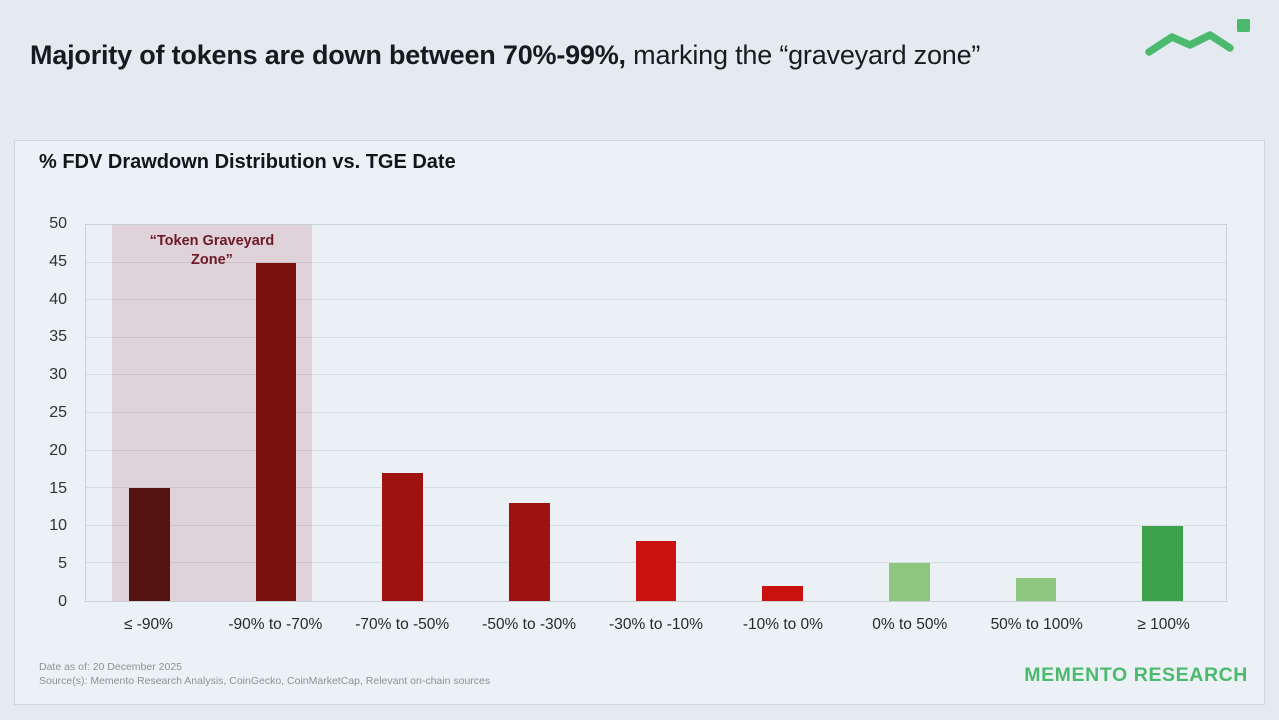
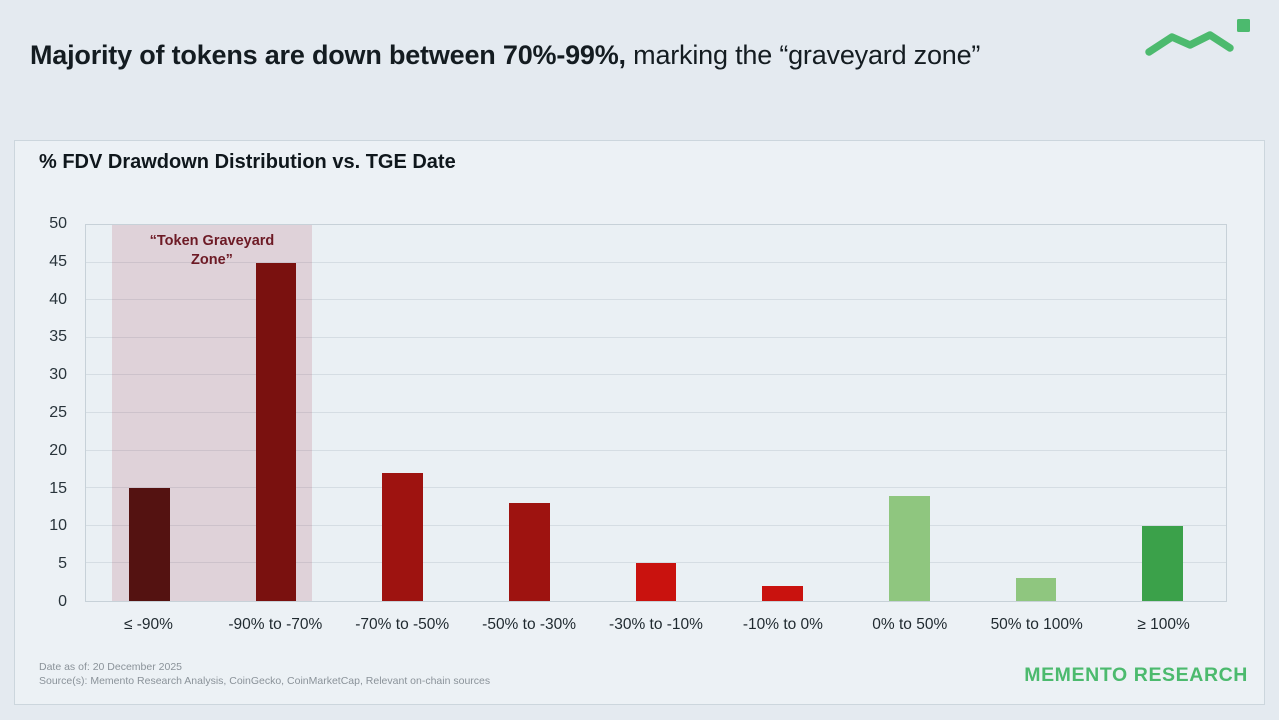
-30% to -10%: 8 -> 5
0% to 50%: 5 -> 14
